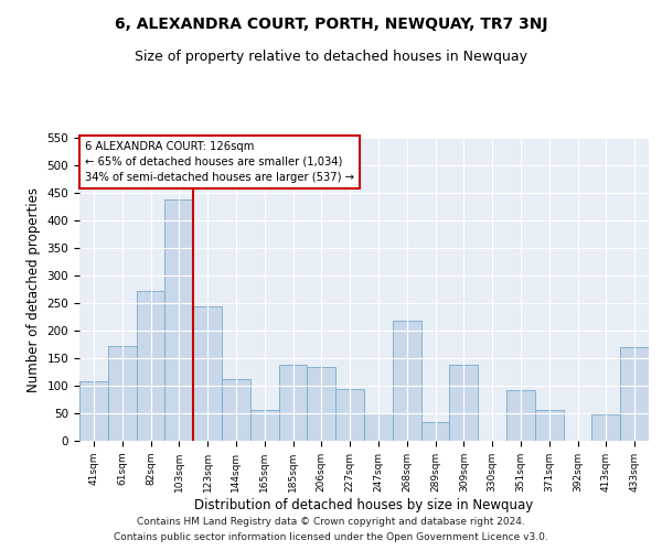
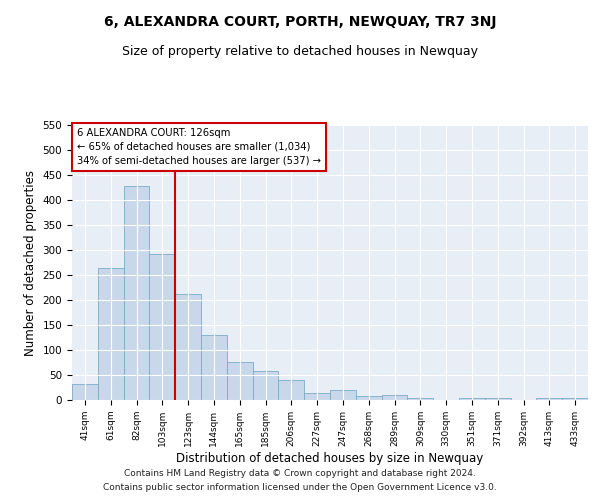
41sqm: 108 -> 32
61sqm: 172 -> 265
82sqm: 272 -> 428
103sqm: 438 -> 293
123sqm: 244 -> 213
144sqm: 112 -> 130
165sqm: 56 -> 77
185sqm: 138 -> 59
206sqm: 134 -> 40
227sqm: 94 -> 15
247sqm: 50 -> 20
268sqm: 218 -> 9
289sqm: 34 -> 10
309sqm: 138 -> 5
351sqm: 92 -> 5
371sqm: 56 -> 5
413sqm: 48 -> 5
433sqm: 170 -> 5
